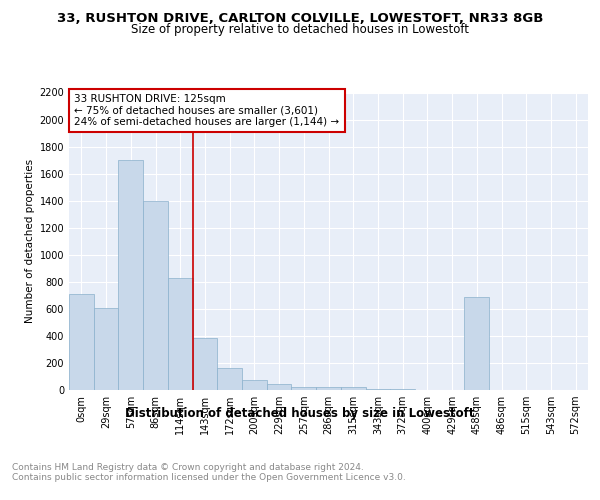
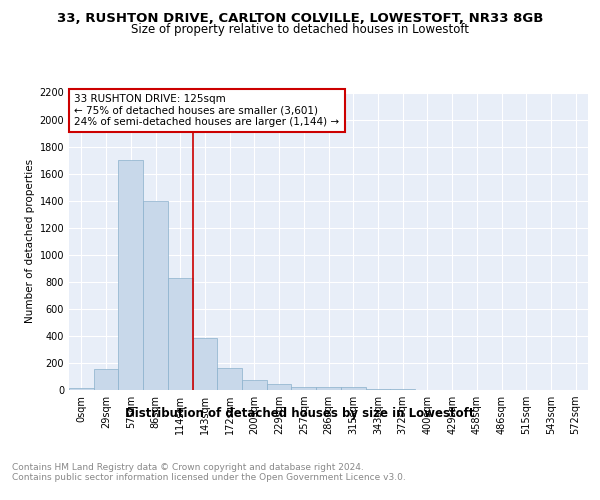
0sqm: 710 -> 20
29sqm: 610 -> 160
458sqm: 690 -> 0
